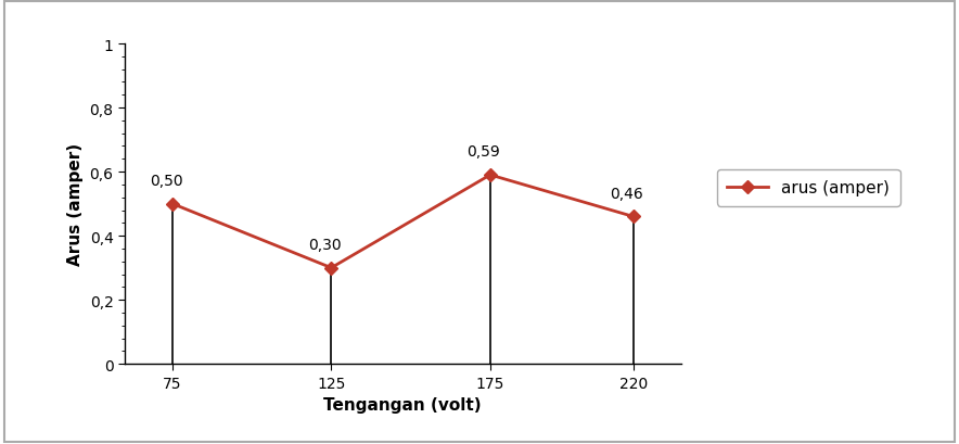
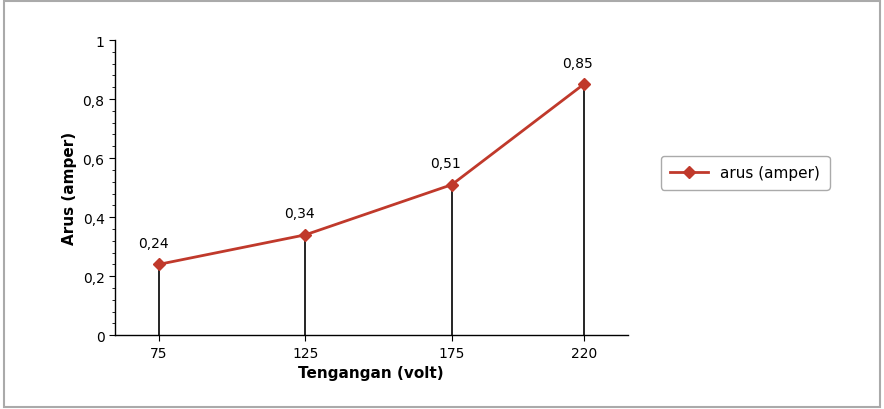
75: 0,50 -> 0,24
125: 0,30 -> 0,34
175: 0,59 -> 0,51
220: 0,46 -> 0,85
